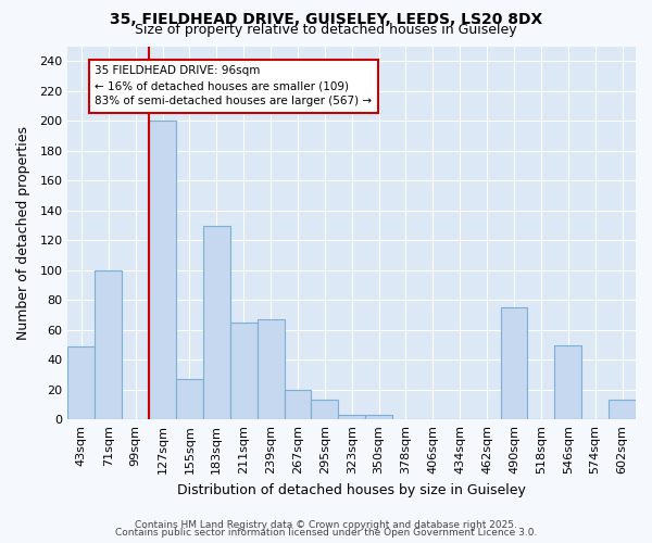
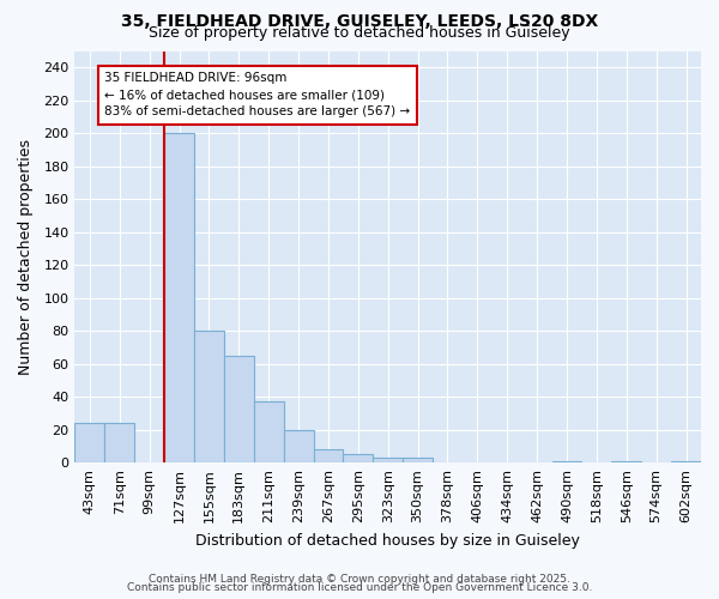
43sqm: 49 -> 24
71sqm: 100 -> 24
155sqm: 27 -> 80
183sqm: 130 -> 65
211sqm: 65 -> 37
239sqm: 67 -> 20
267sqm: 20 -> 8
295sqm: 13 -> 5
490sqm: 75 -> 1
546sqm: 50 -> 1
602sqm: 13 -> 1
